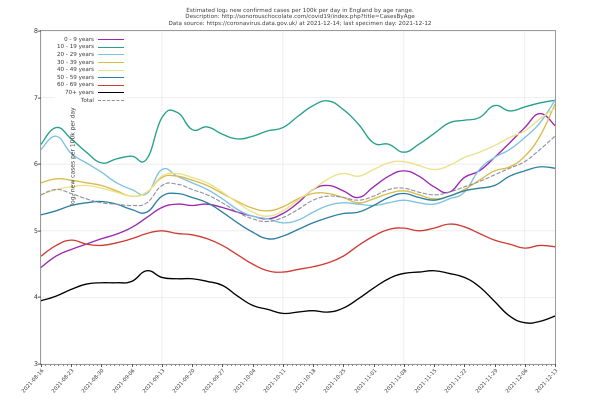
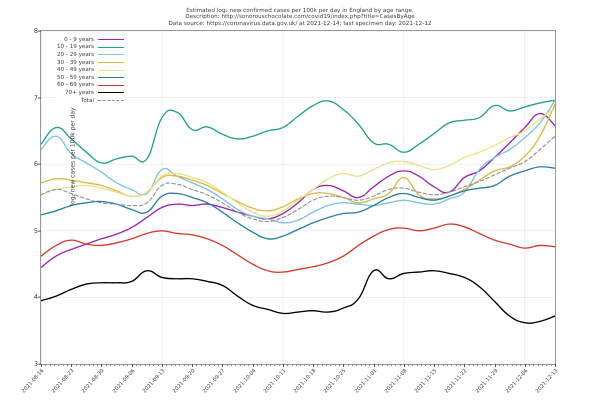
70+ years/2021-11-01: 4.1 -> 4.4
30 - 39 years/2021-11-08: 5.6 -> 5.8
